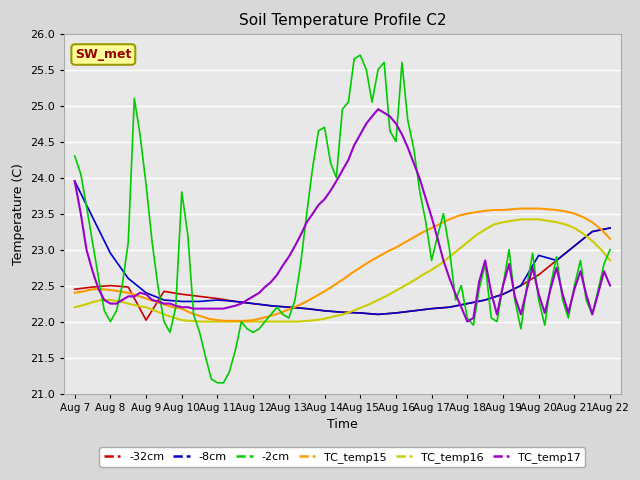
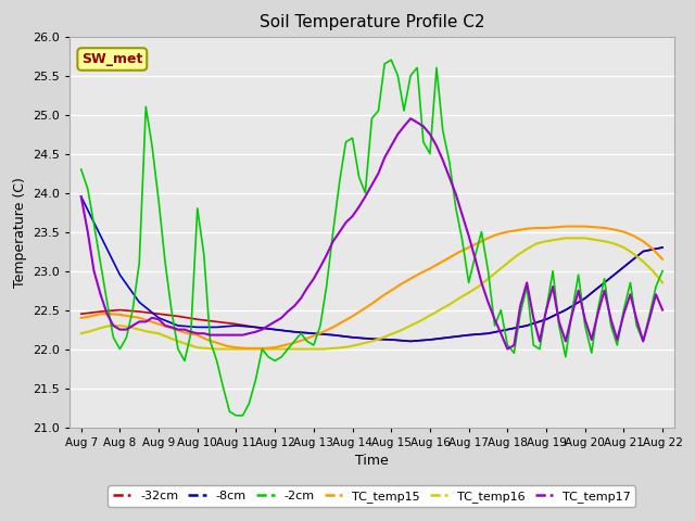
-32cm/Aug 9: 22.02 -> 22.45
-8cm/Aug 20: 22.92 -> 22.65
